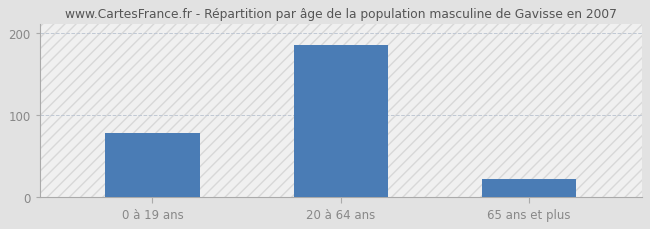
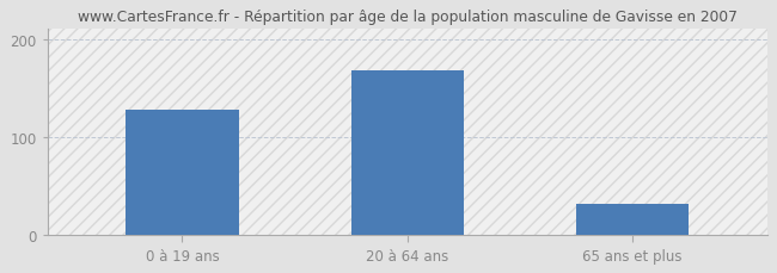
0 à 19 ans: 78 -> 128
20 à 64 ans: 185 -> 168
65 ans et plus: 22 -> 32
